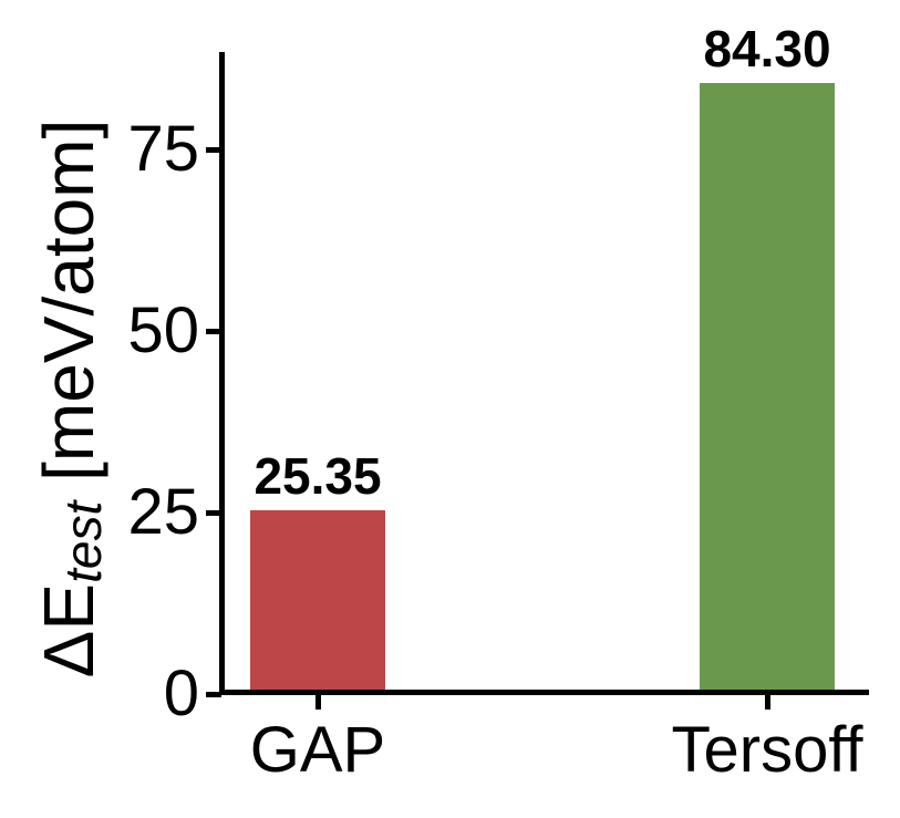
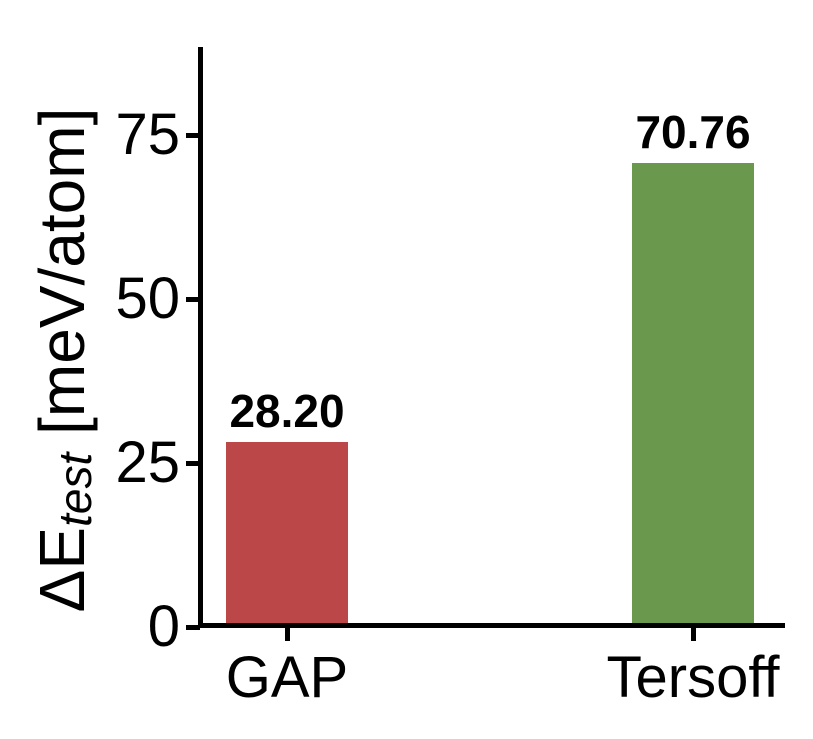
GAP: 25.35 -> 28.20
Tersoff: 84.30 -> 70.76
